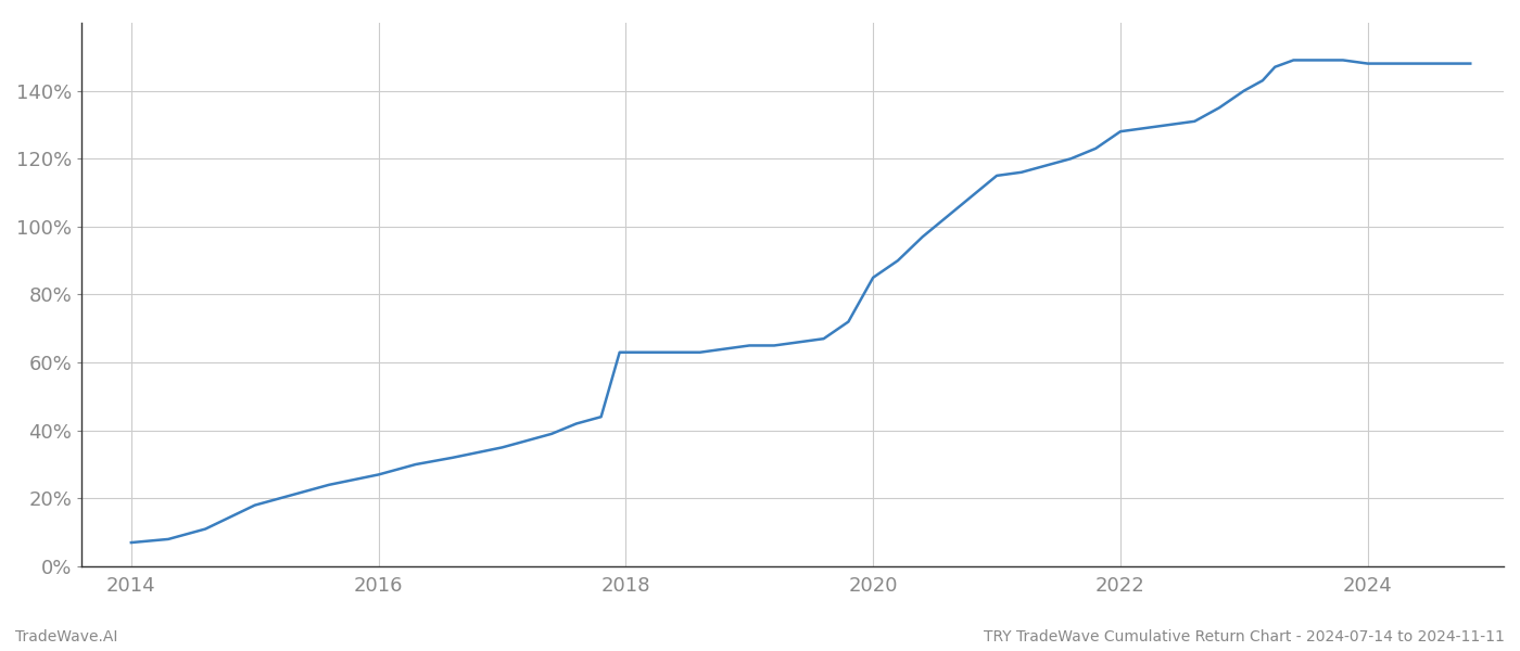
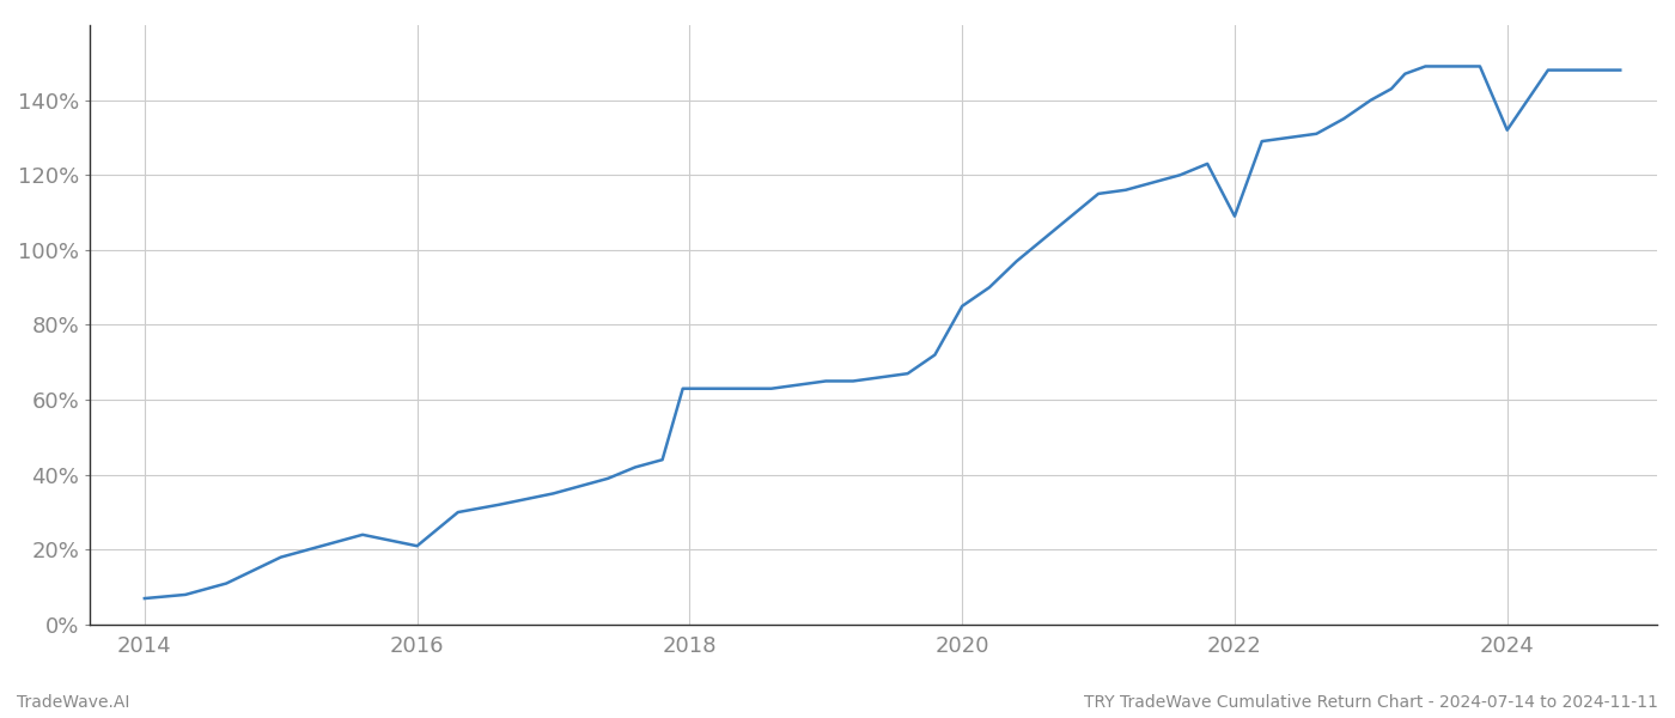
2016: 27% -> 21%
2022: 128% -> 109%
2024: 148% -> 132%
